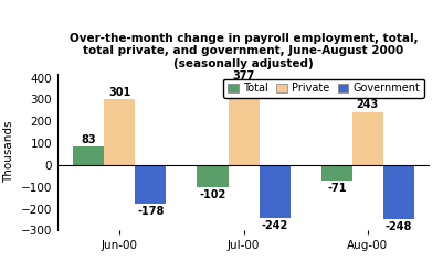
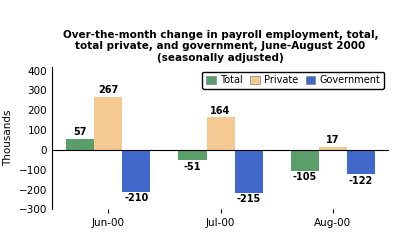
Total/Jun-00: 83 -> 57
Private/Jun-00: 301 -> 267
Government/Jun-00: -178 -> -210
Total/Jul-00: -102 -> -51
Private/Jul-00: 377 -> 164
Government/Jul-00: -242 -> -215
Total/Aug-00: -71 -> -105
Private/Aug-00: 243 -> 17
Government/Aug-00: -248 -> -122
